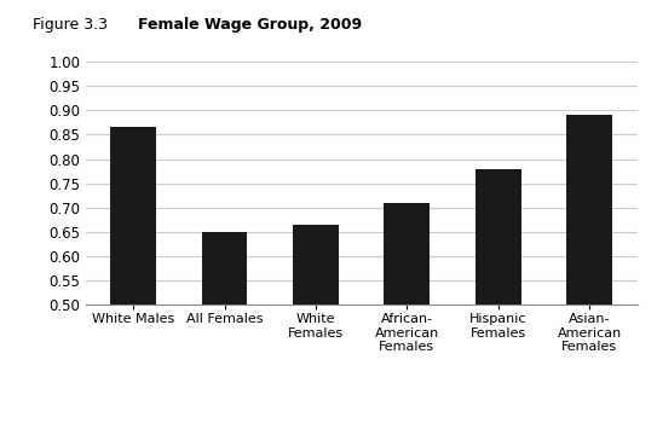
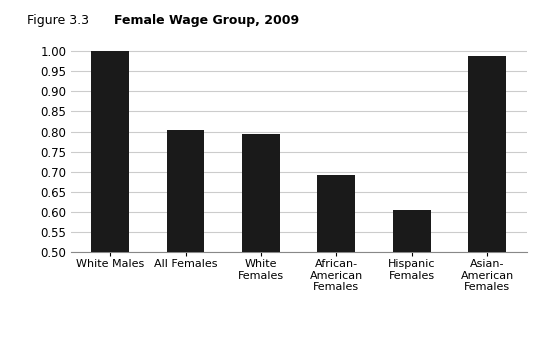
White Males: 0.865 -> 1.000
All Females: 0.650 -> 0.804
White Females: 0.665 -> 0.795
African- American Females: 0.710 -> 0.692
Hispanic Females: 0.780 -> 0.604
Asian- American Females: 0.890 -> 0.988
